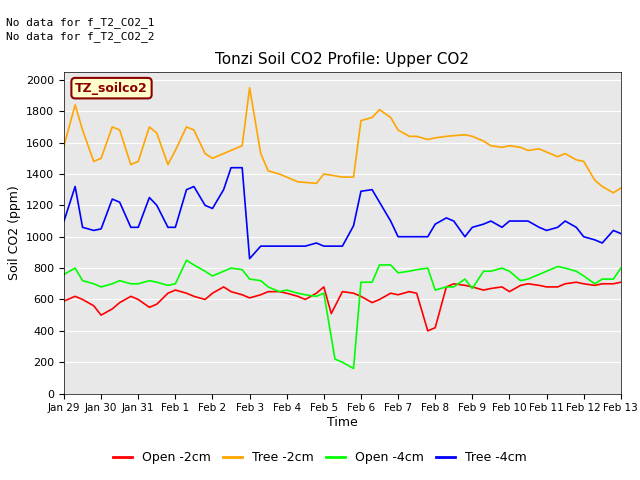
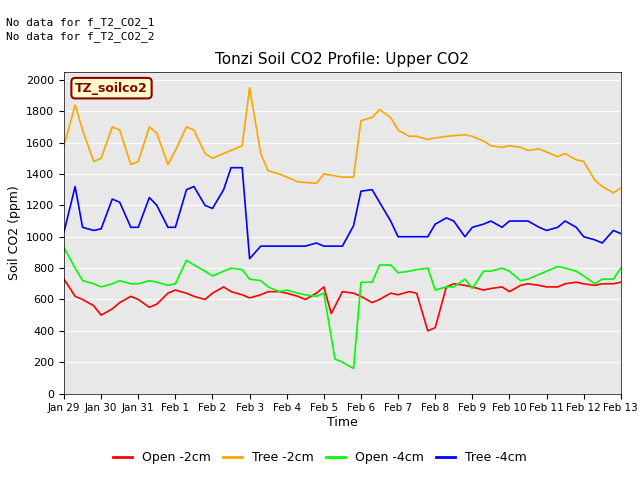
Open -2cm/Jan 29: 590 -> 730
Open -4cm/Jan 29: 760 -> 930
Tree -4cm/Jan 29: 1100 -> 1030
